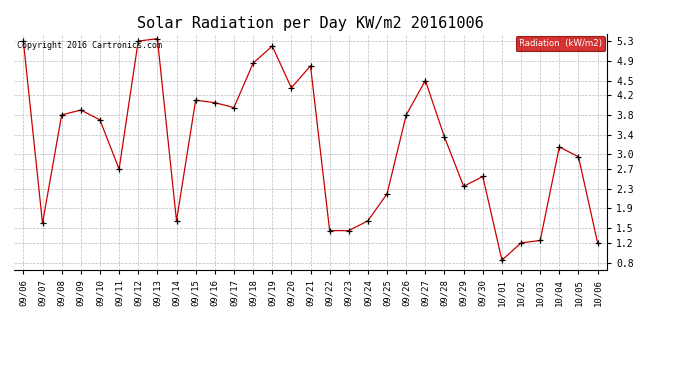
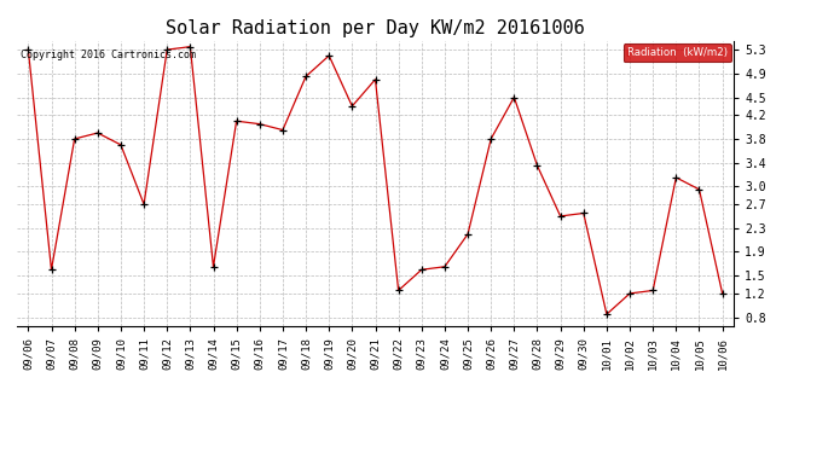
09/22: 1.45 -> 1.25
09/23: 1.45 -> 1.60
09/29: 2.35 -> 2.50
